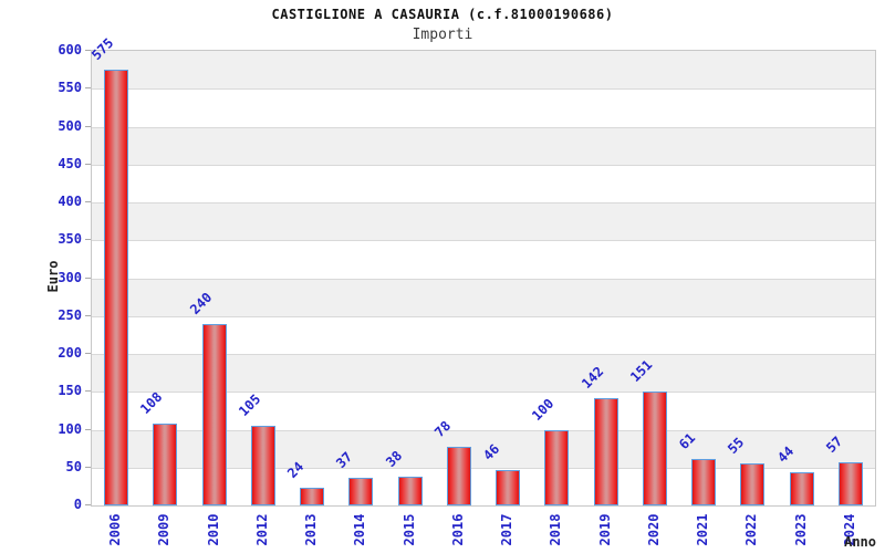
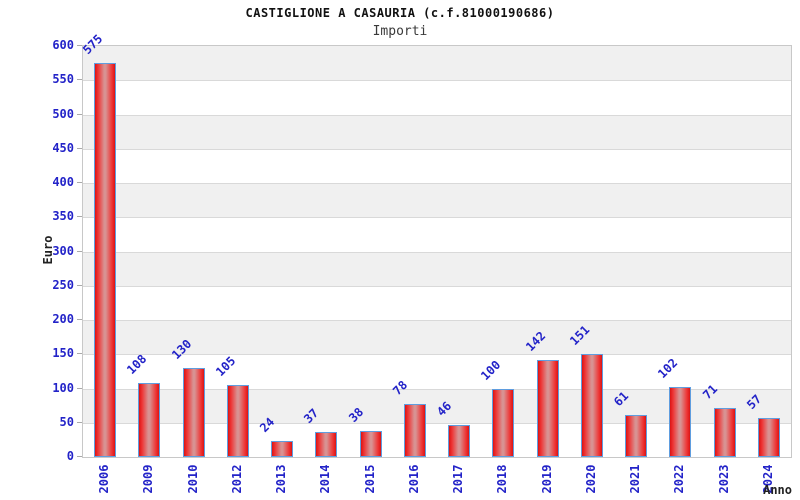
2010: 240 -> 130
2022: 55 -> 102
2023: 44 -> 71
